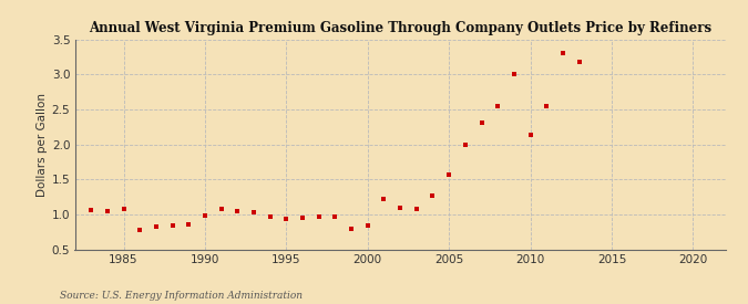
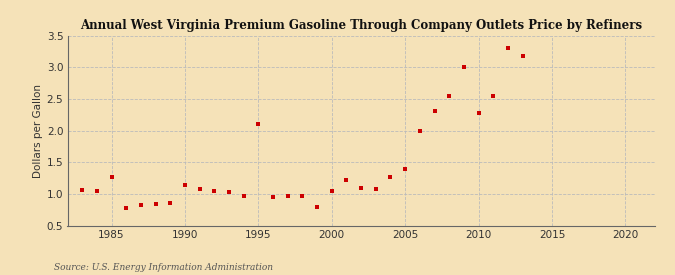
1985: 1.07 -> 1.26
1990: 0.99 -> 1.14
1995: 0.94 -> 2.10
2000: 0.84 -> 1.04
2005: 1.57 -> 1.40
2010: 2.14 -> 2.28
